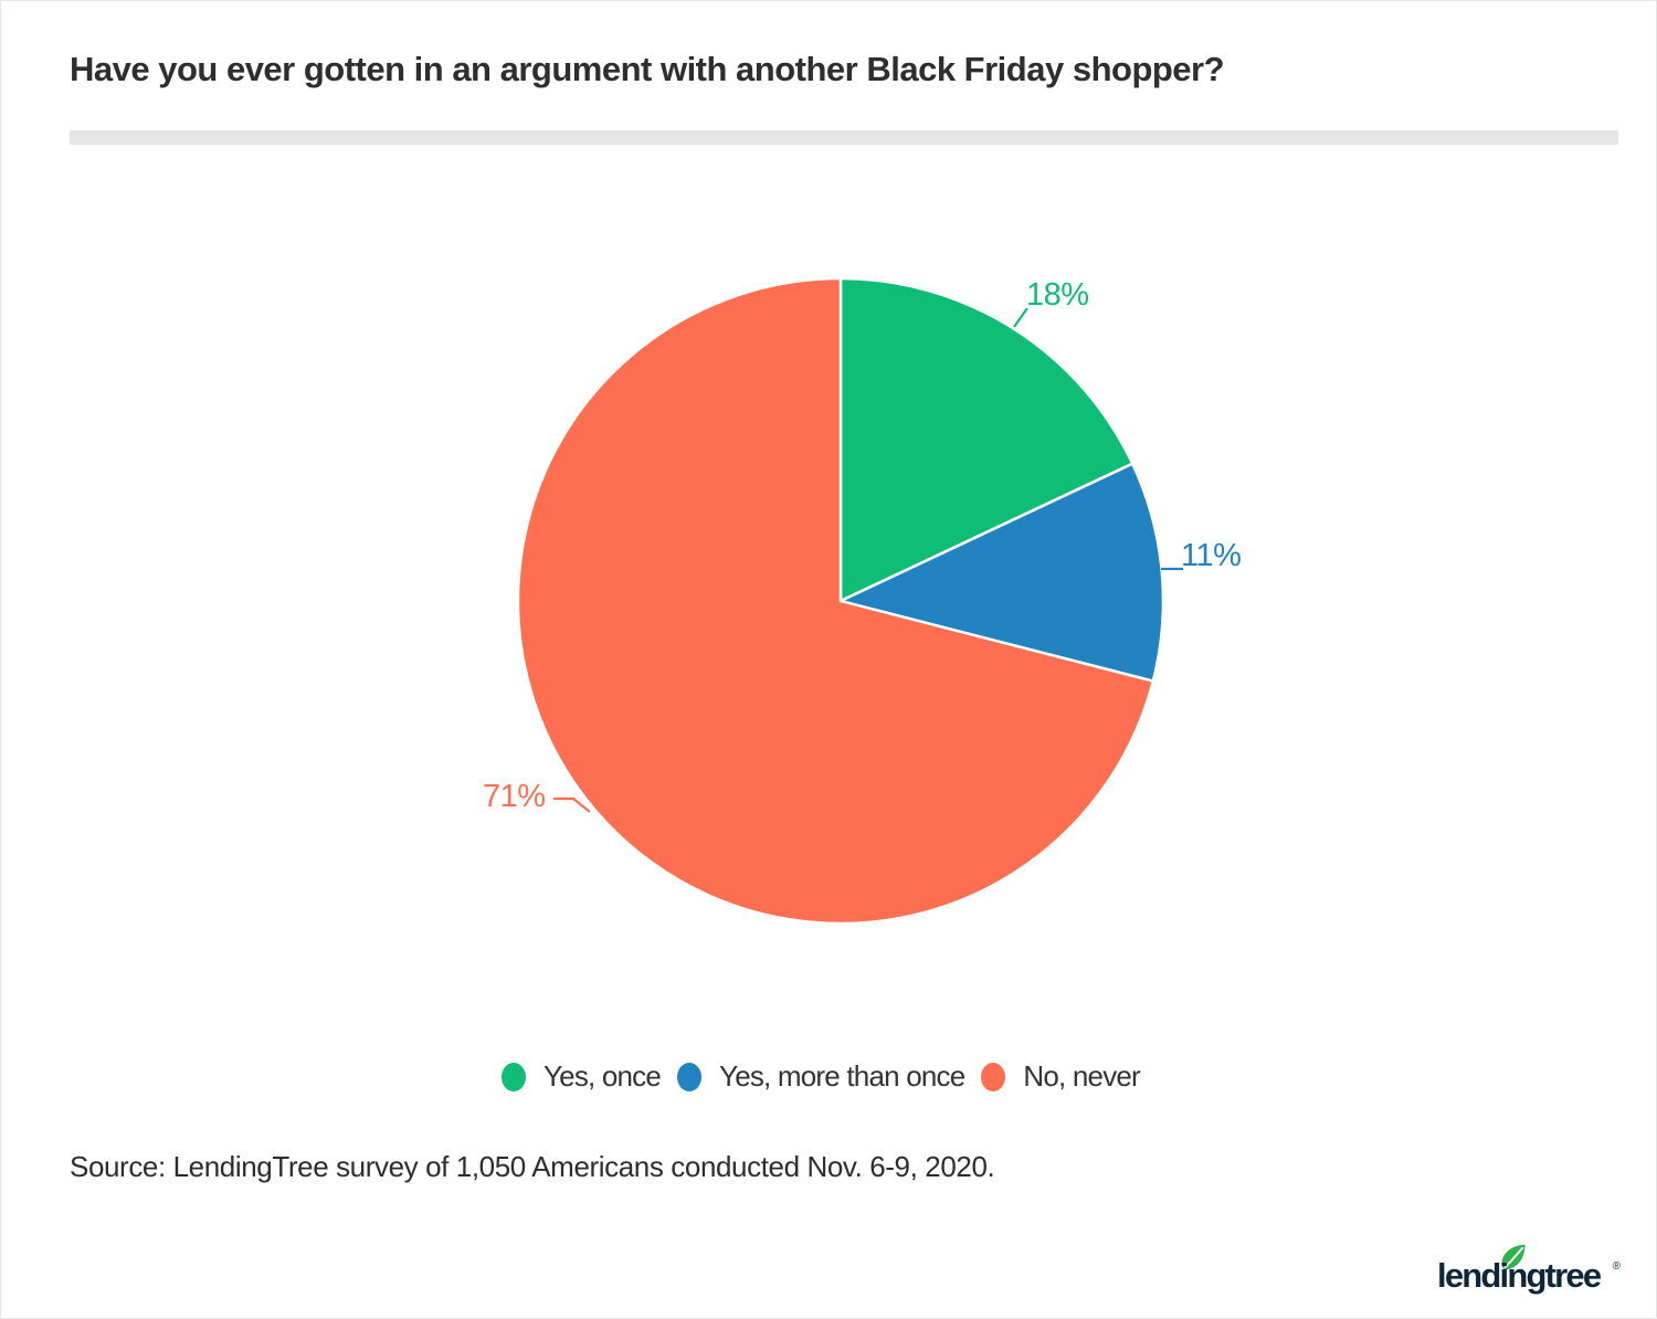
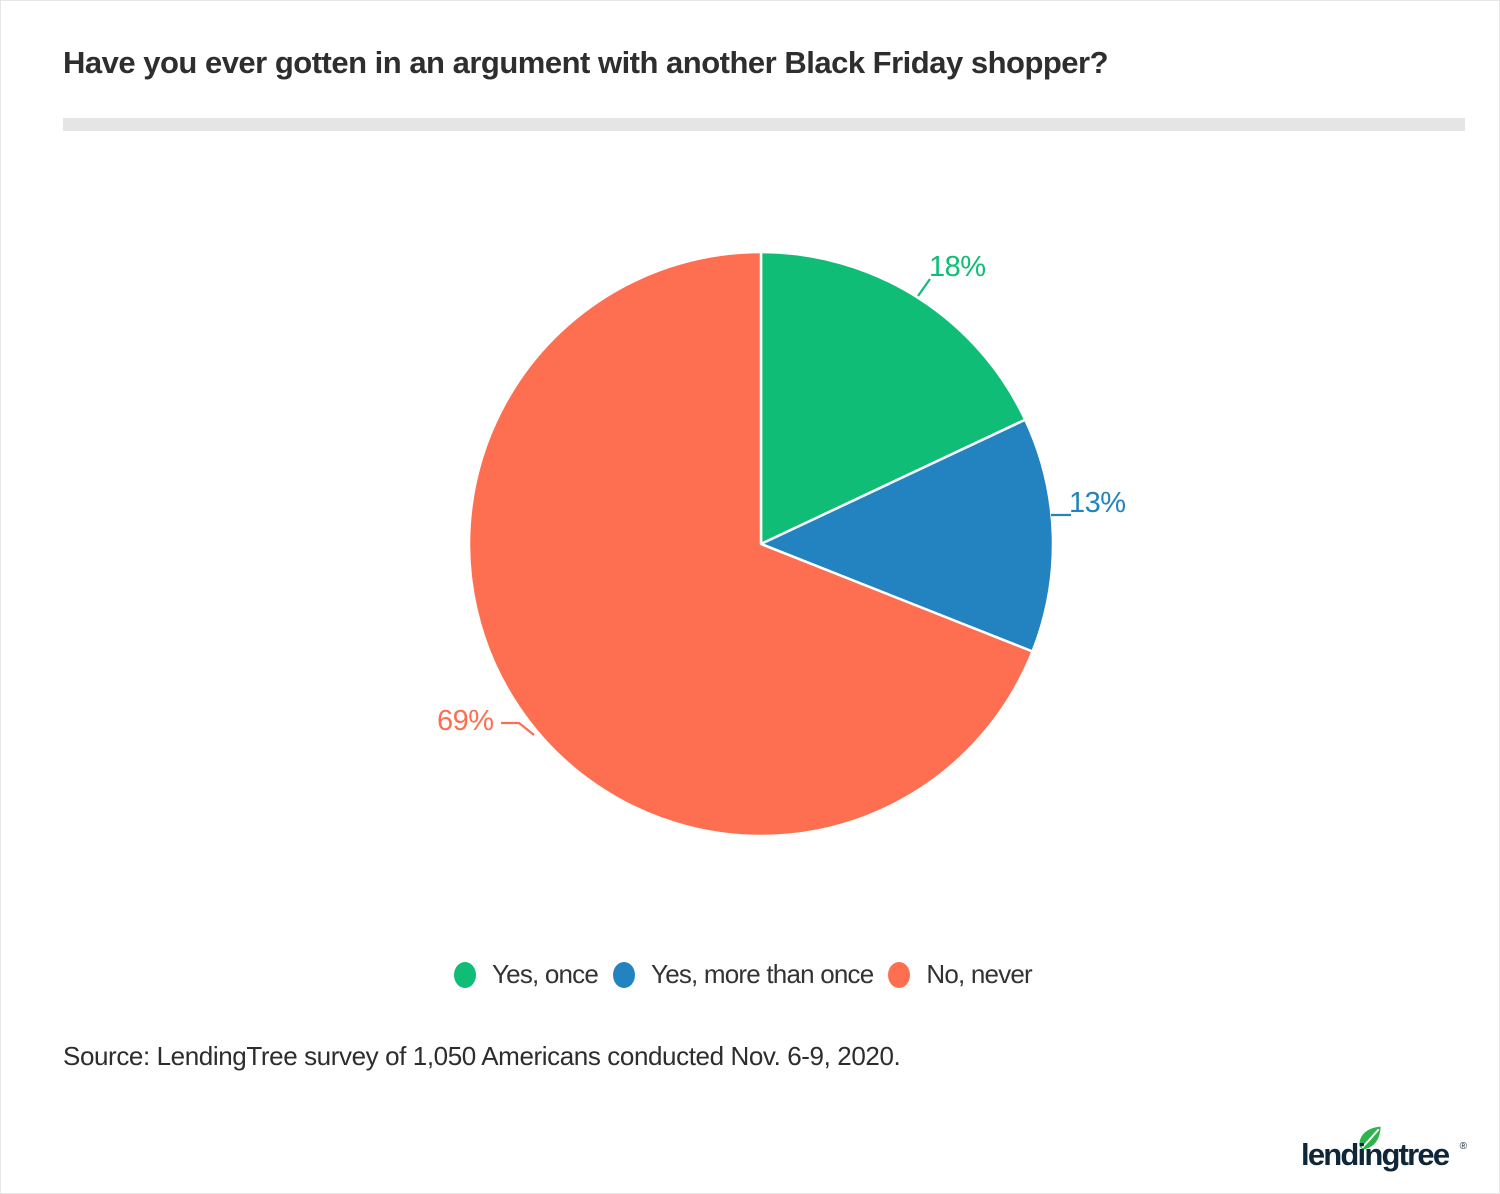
Yes, more than once: 11% -> 13%
No, never: 71% -> 69%
